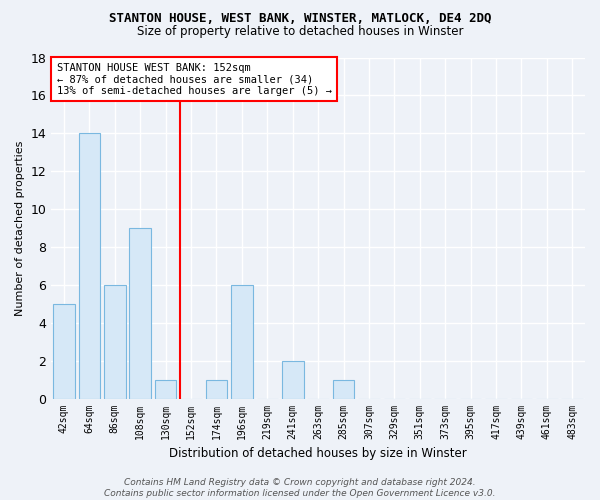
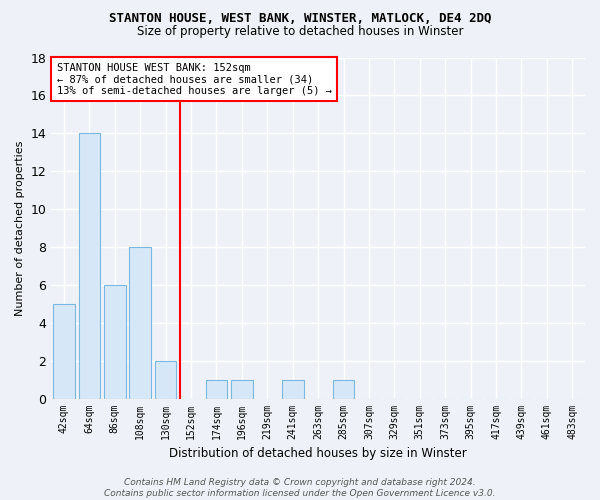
108sqm: 9 -> 8
130sqm: 1 -> 2
196sqm: 6 -> 1
241sqm: 2 -> 1
